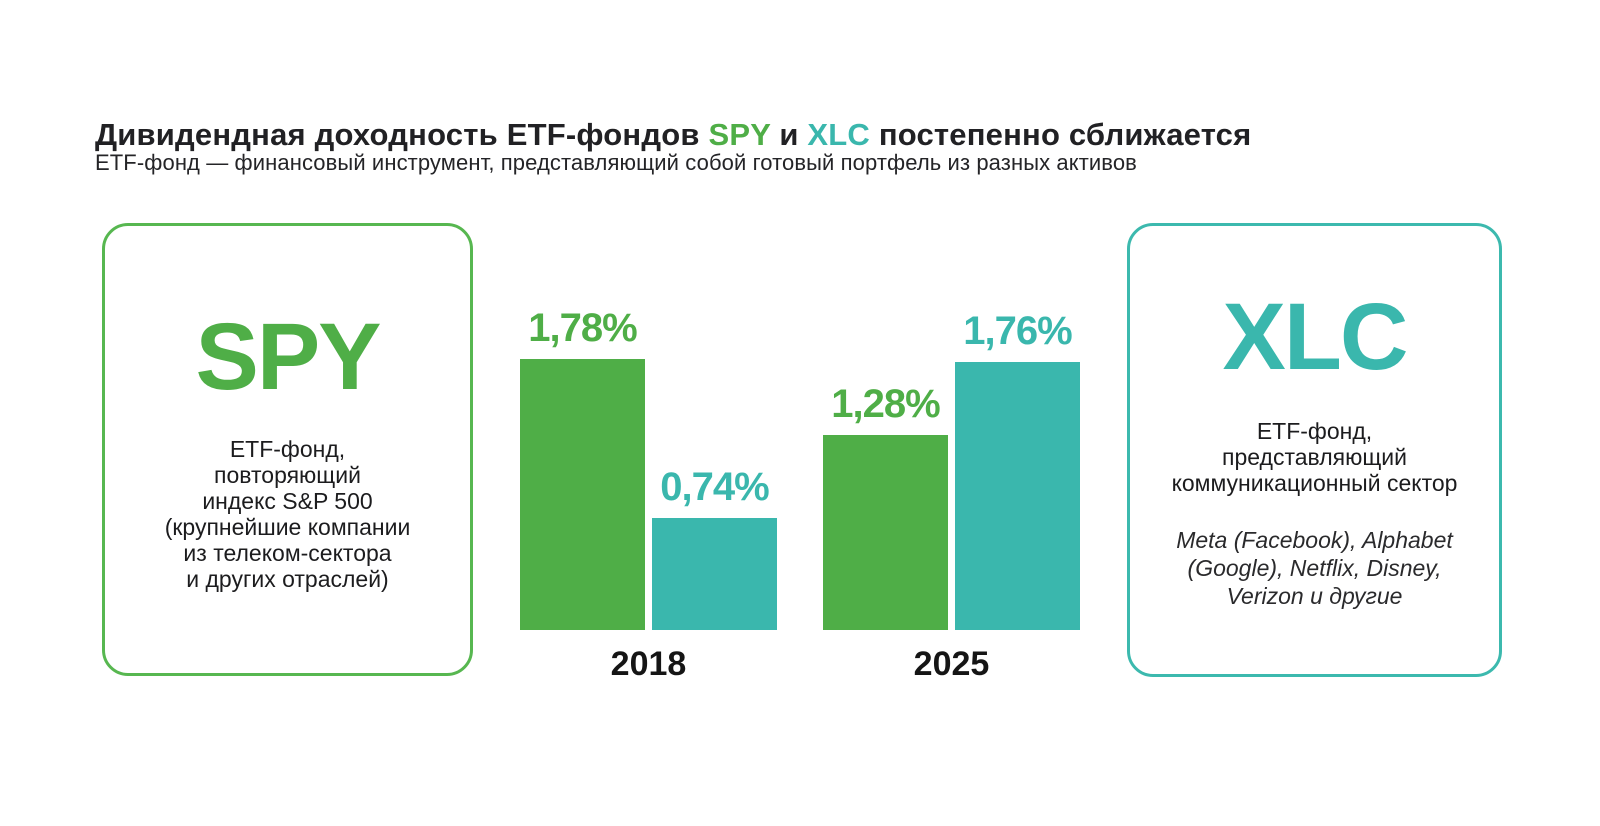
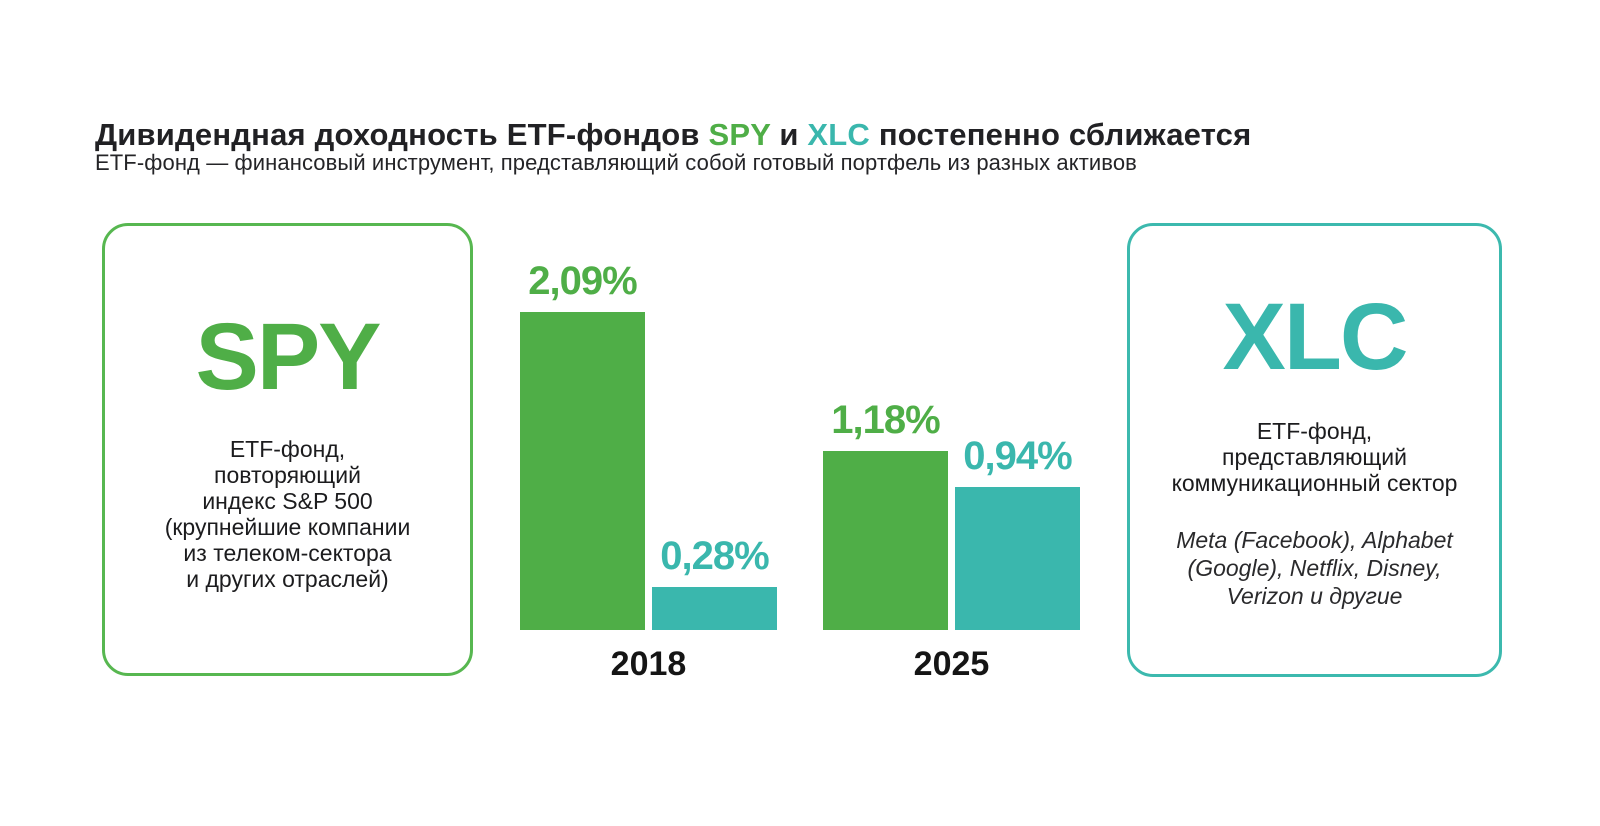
SPY/2018: 1,78% -> 2,09%
XLC/2018: 0,74% -> 0,28%
SPY/2025: 1,28% -> 1,18%
XLC/2025: 1,76% -> 0,94%
